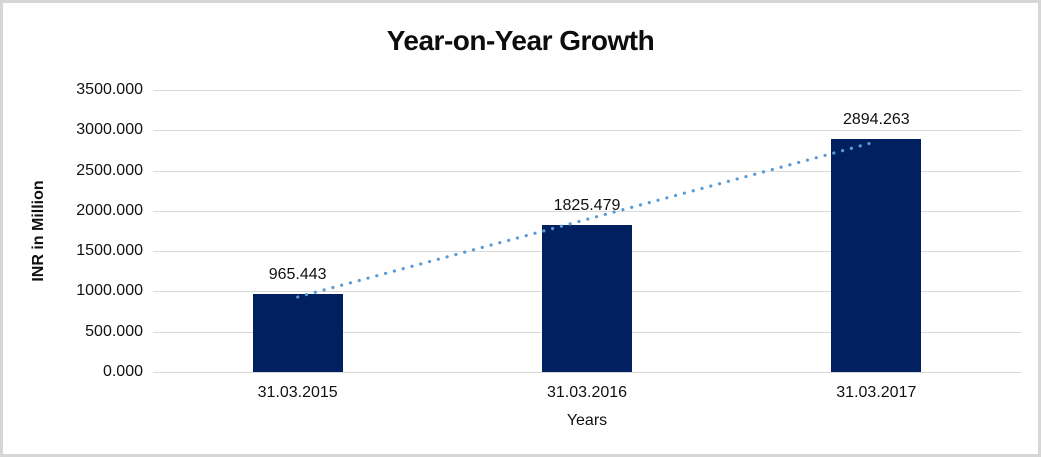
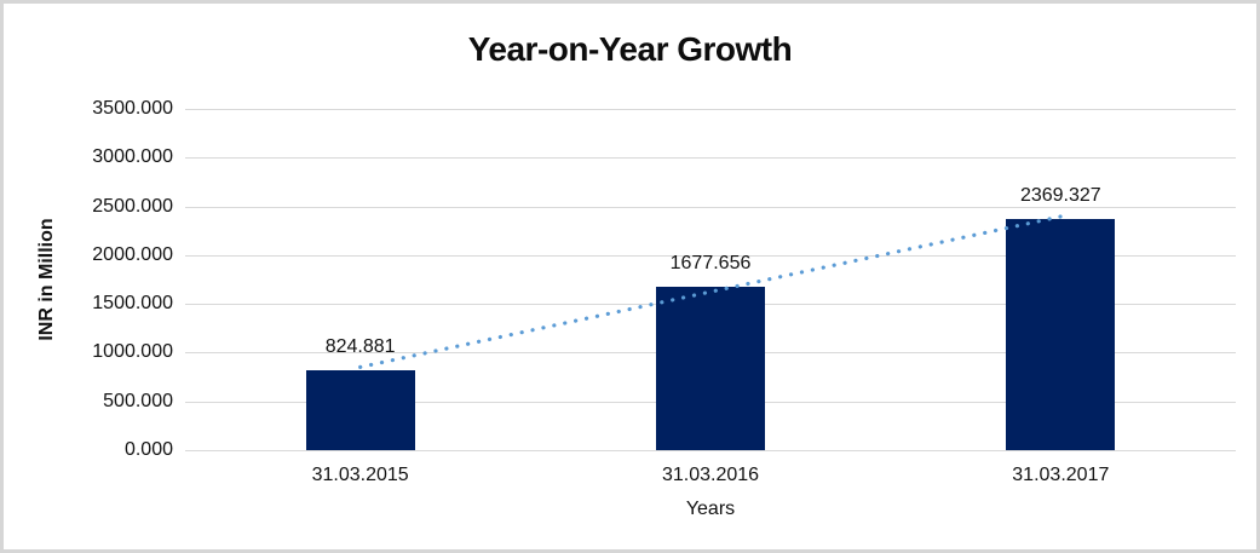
31.03.2015: 965.443 -> 824.881
31.03.2016: 1825.479 -> 1677.656
31.03.2017: 2894.263 -> 2369.327
